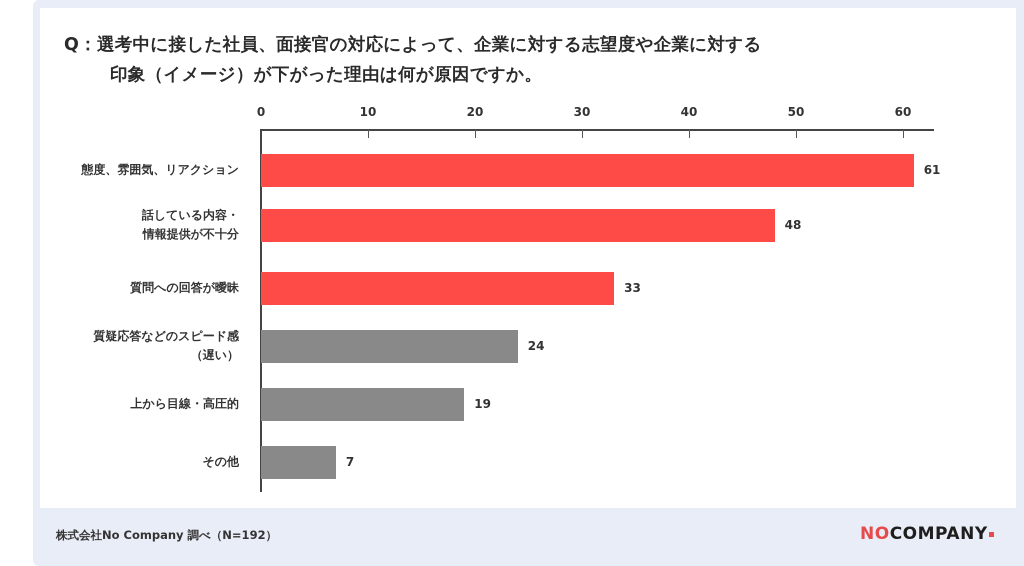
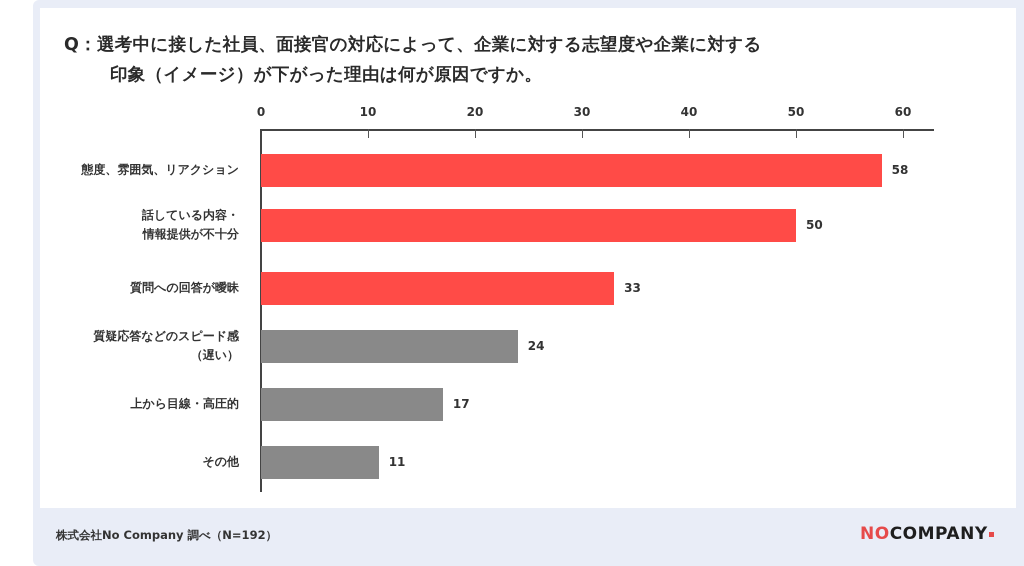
態度、雰囲気、リアクション: 61 -> 58
話している内容・ 情報提供が不十分: 48 -> 50
上から目線・高圧的: 19 -> 17
その他: 7 -> 11
